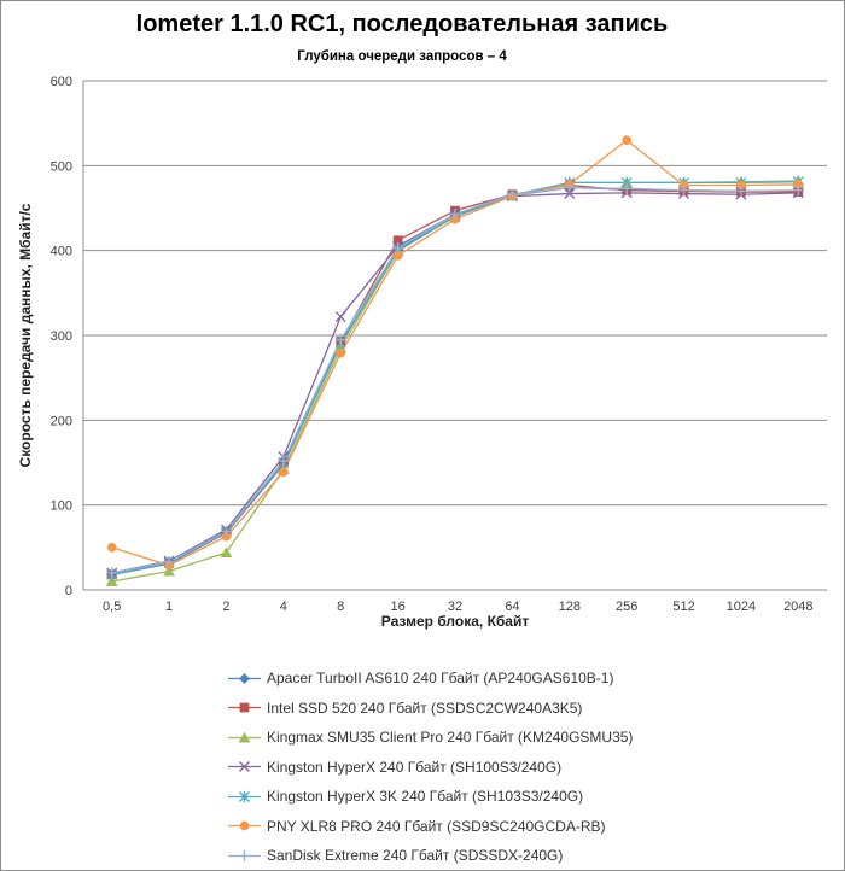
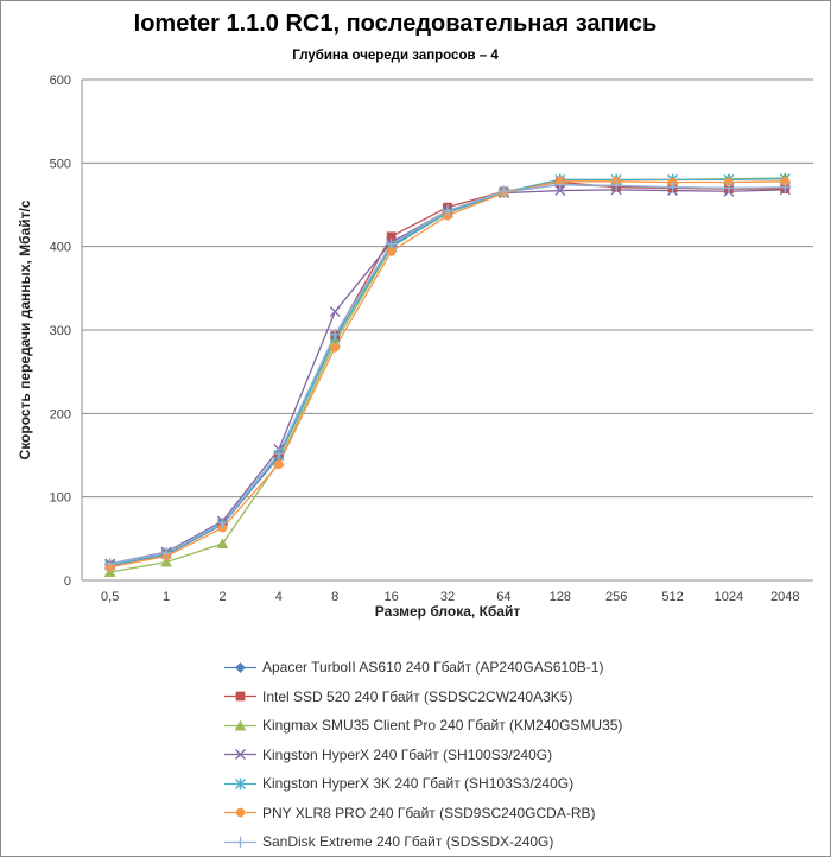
PNY XLR8 PRO 240 Гбайт (SSD9SC240GCDA-RB)/0,5: 50 -> 20
PNY XLR8 PRO 240 Гбайт (SSD9SC240GCDA-RB)/256: 530 -> 480
